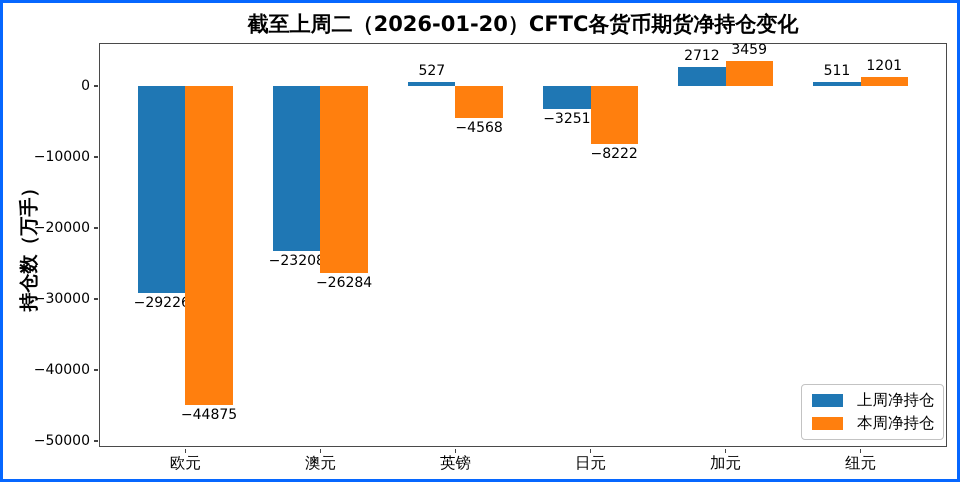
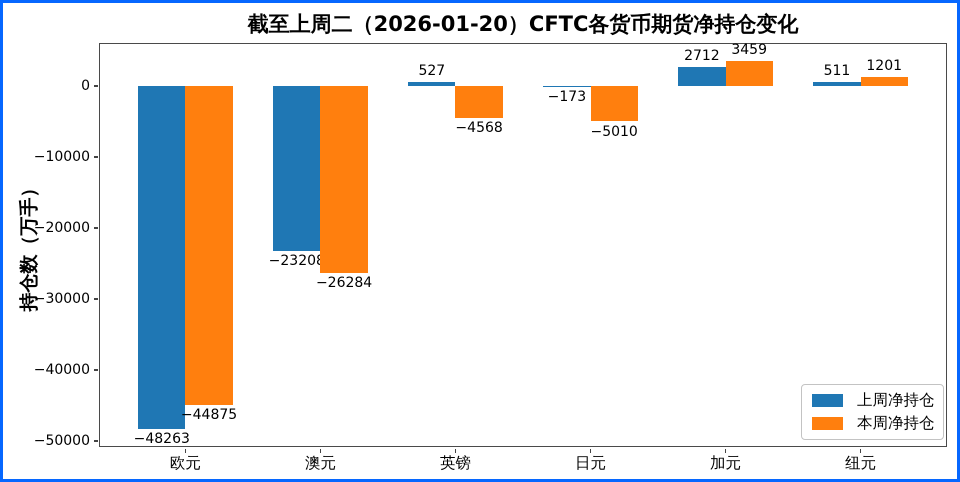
上周净持仓/欧元: −29226 -> −48263
上周净持仓/日元: −3251 -> −173
本周净持仓/日元: −8222 -> −5010
